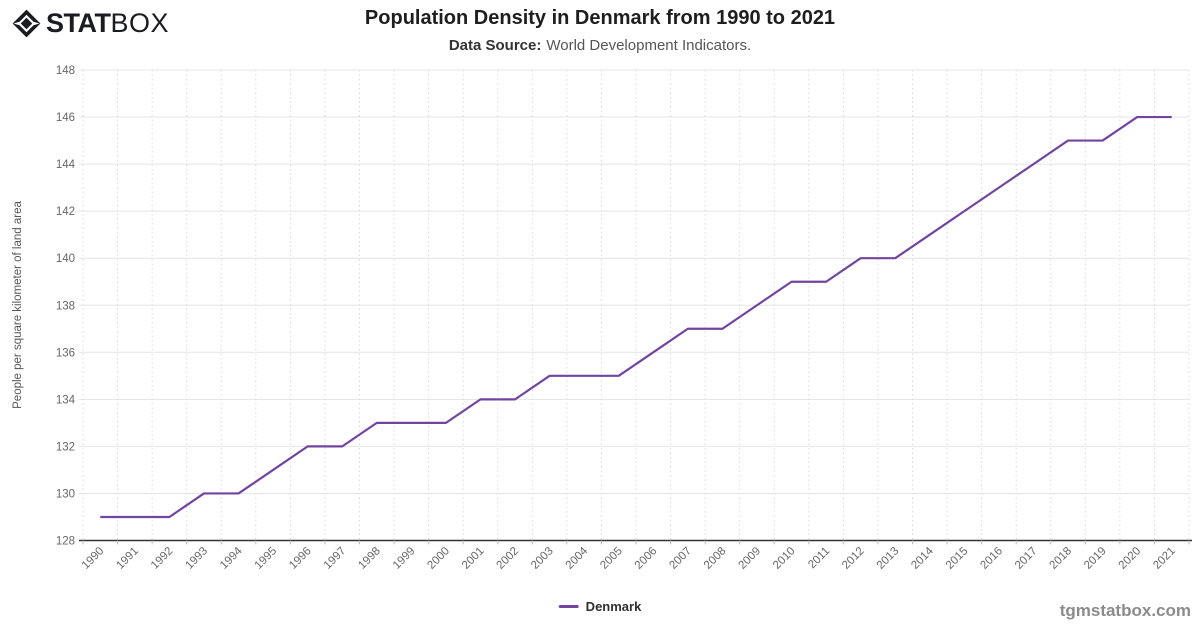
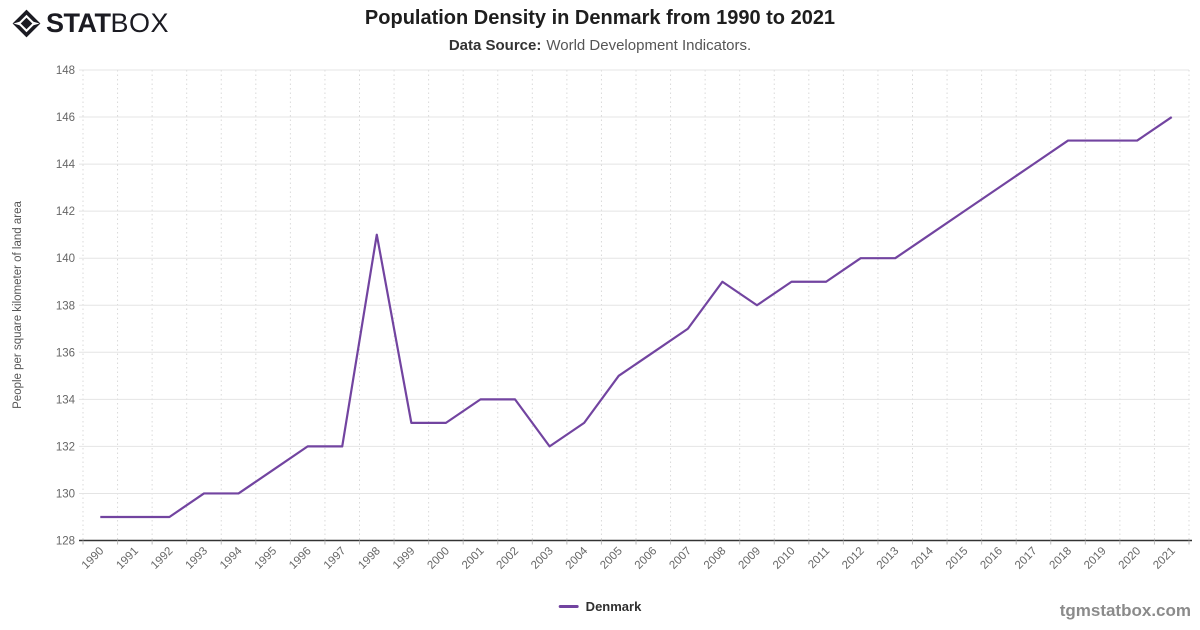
1998: 133 -> 141
2003: 135 -> 132
2004: 135 -> 133
2008: 137 -> 139
2020: 146 -> 145
